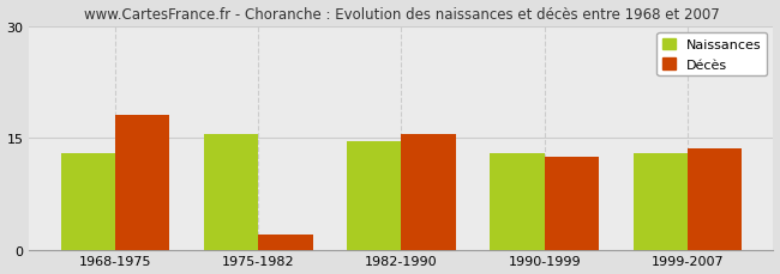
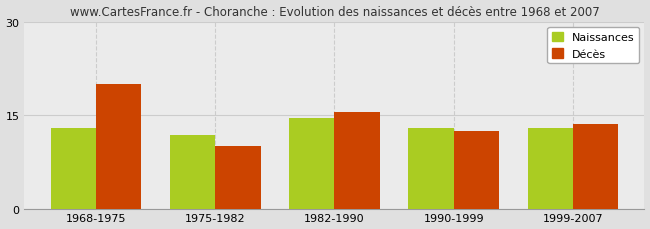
Décès/1968-1975: 18.0 -> 20.0
Naissances/1975-1982: 15.5 -> 11.8
Décès/1975-1982: 2.0 -> 10.0
